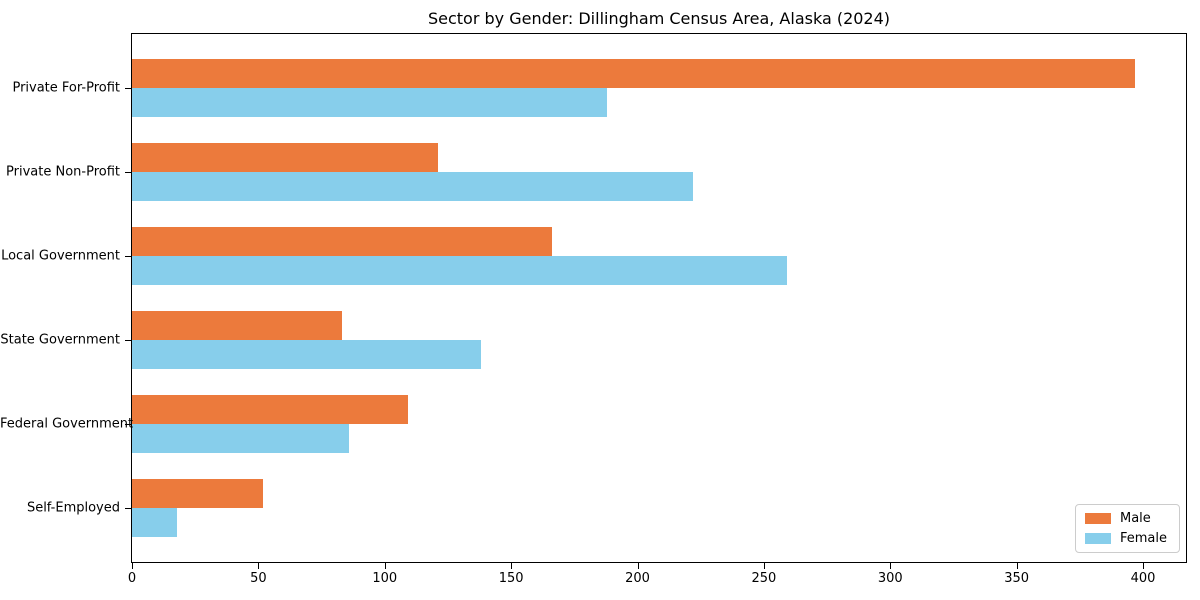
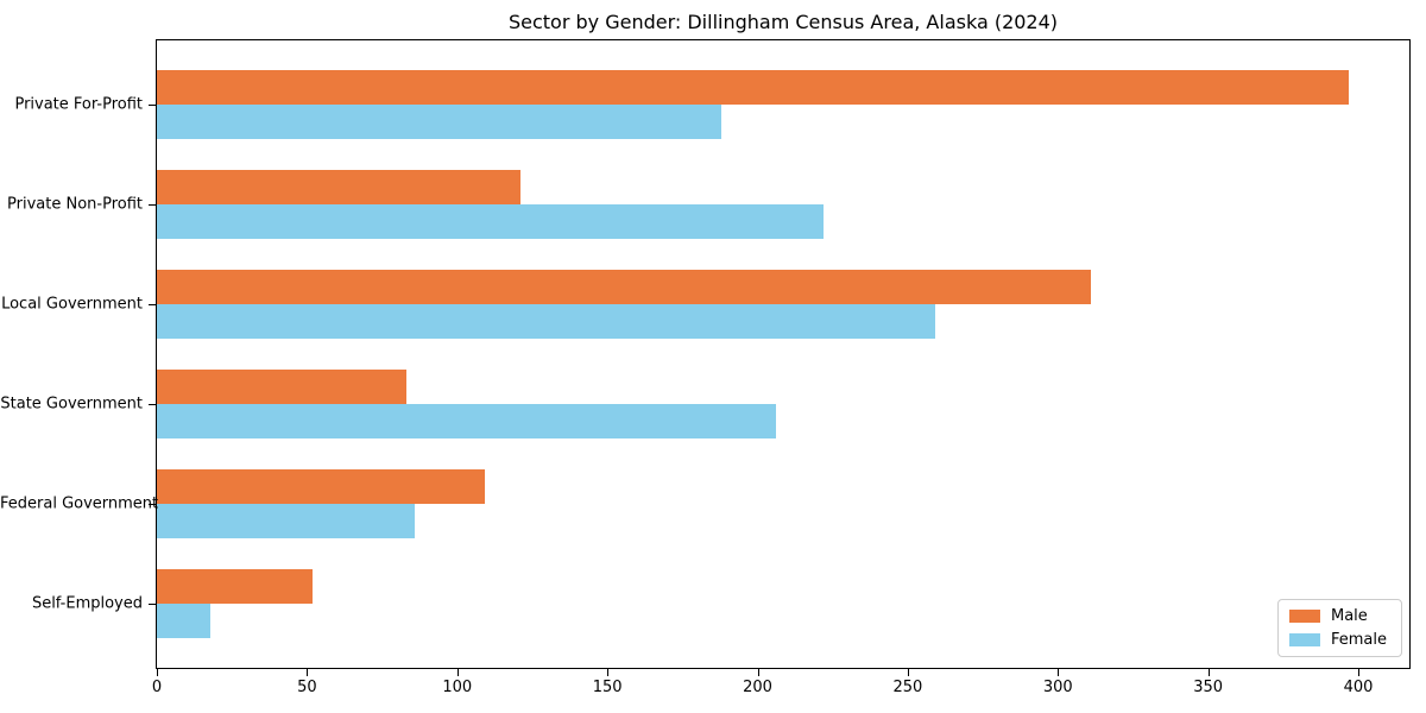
Male/Local Government: 166 -> 311
Female/State Government: 138 -> 206
